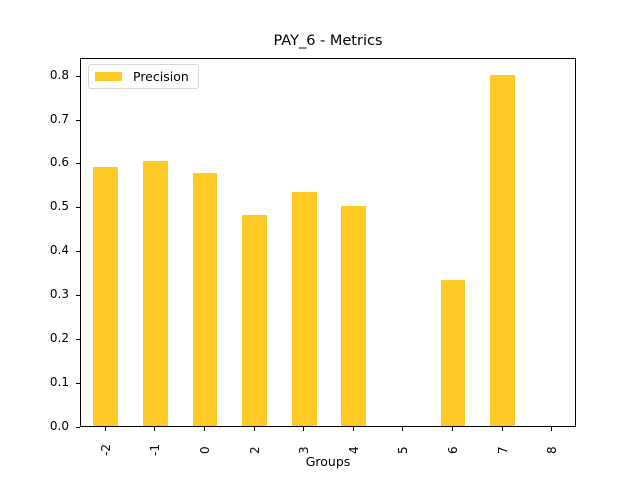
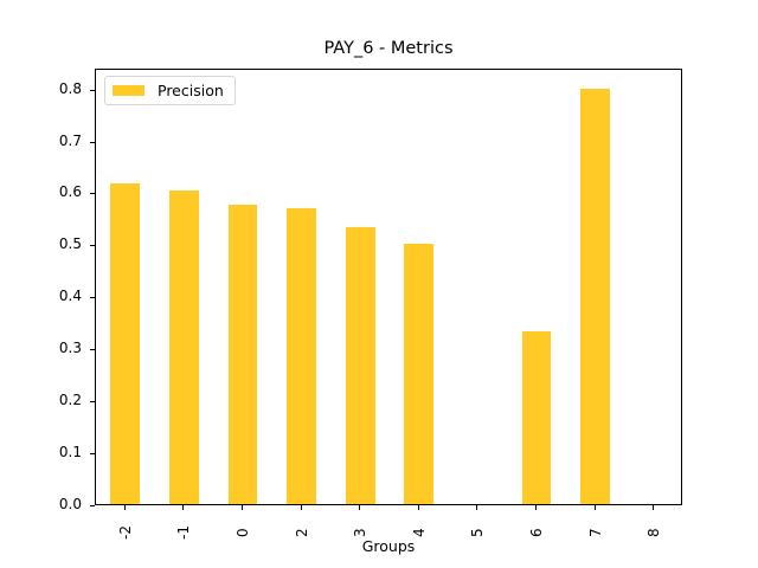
-2: 0.59 -> 0.62
2: 0.48 -> 0.57
